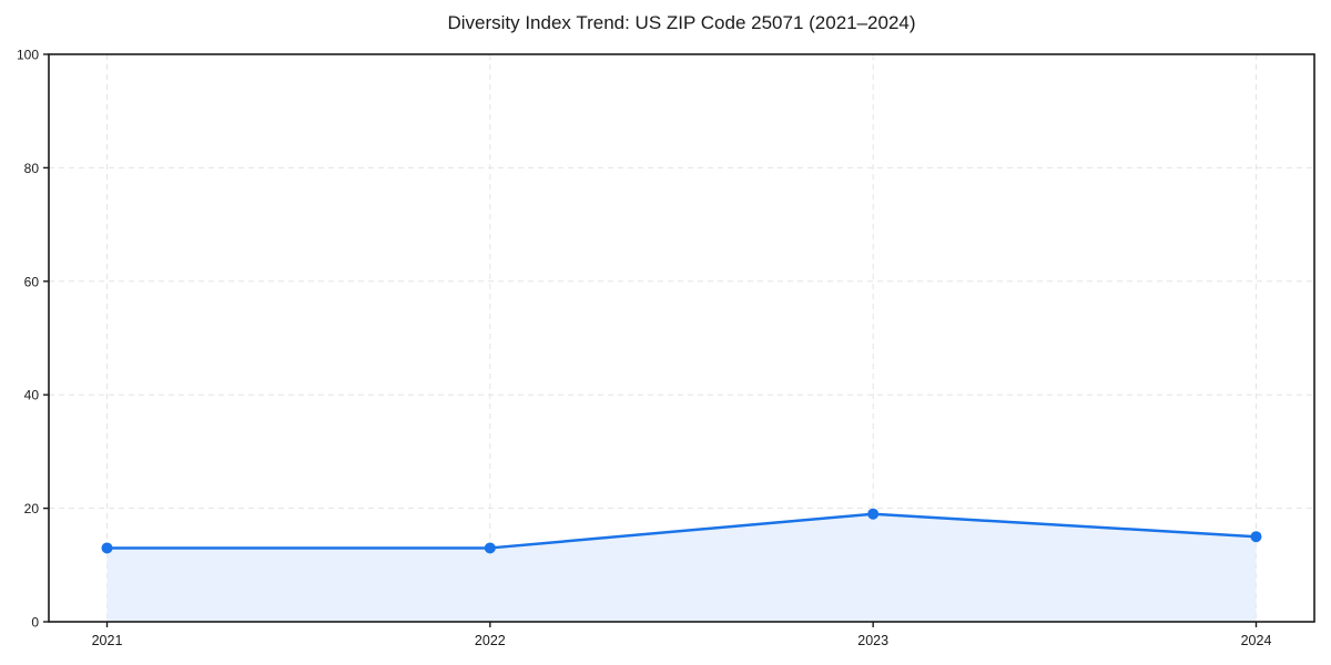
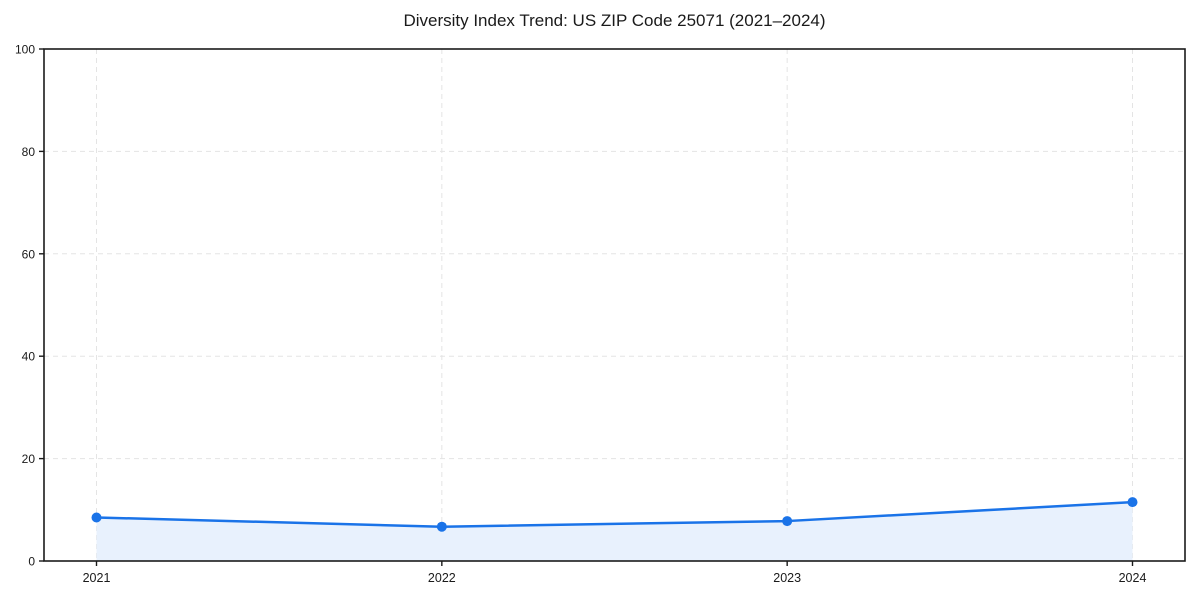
2021: 13 -> 8
2022: 13 -> 7
2023: 19 -> 8
2024: 15 -> 12
